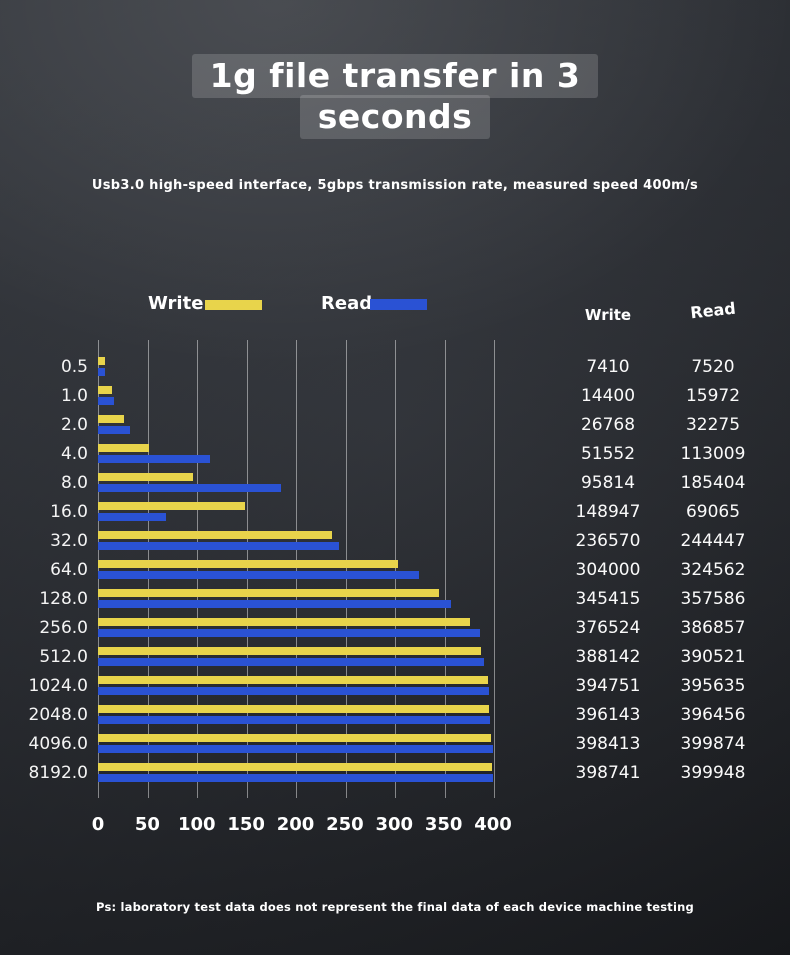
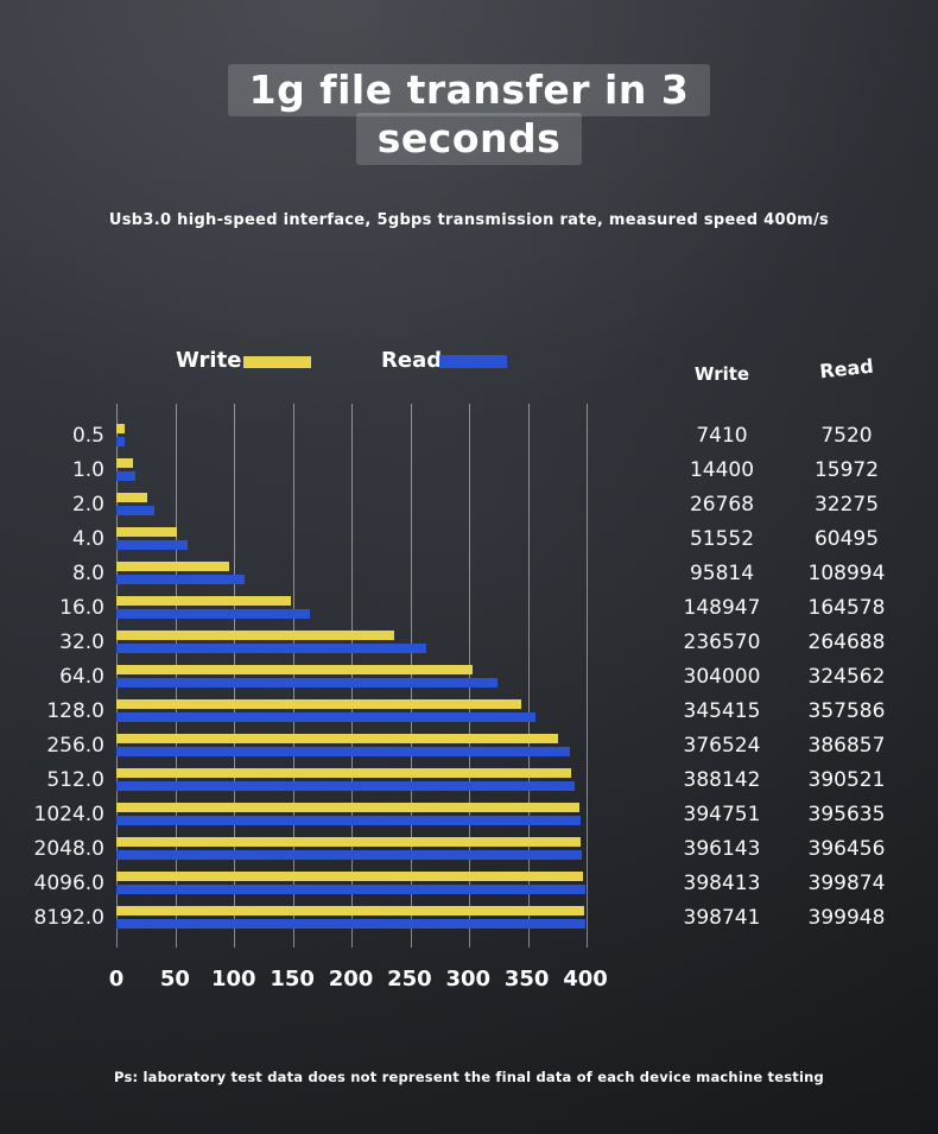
Read/4.0: 113009 -> 60495
Read/8.0: 185404 -> 108994
Read/16.0: 69065 -> 164578
Read/32.0: 244447 -> 264688
